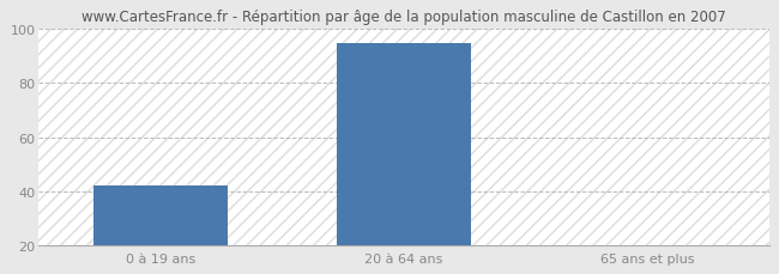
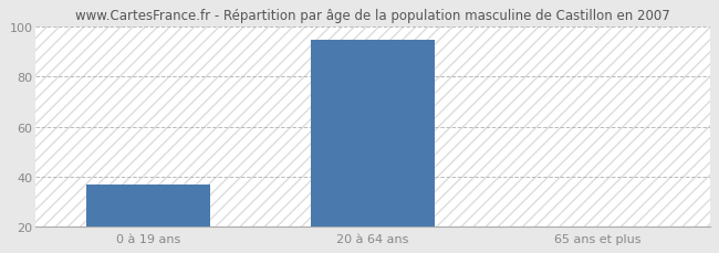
0 à 19 ans: 42 -> 37
